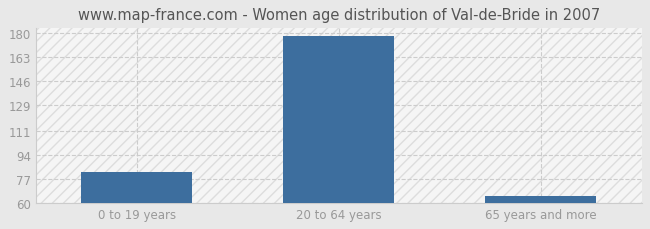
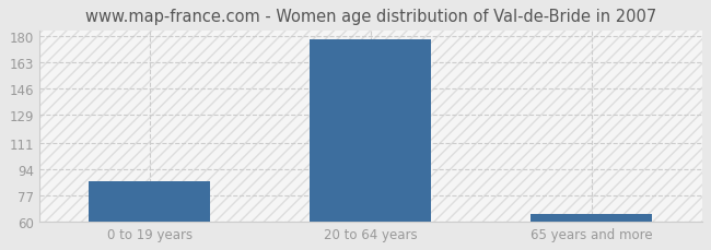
0 to 19 years: 82 -> 86
